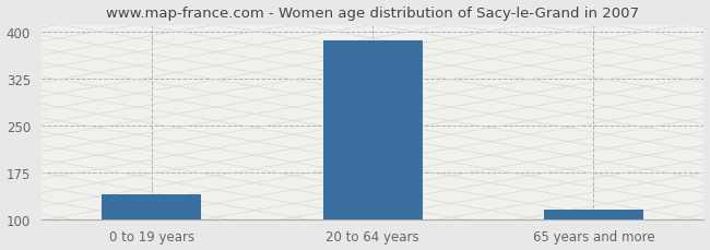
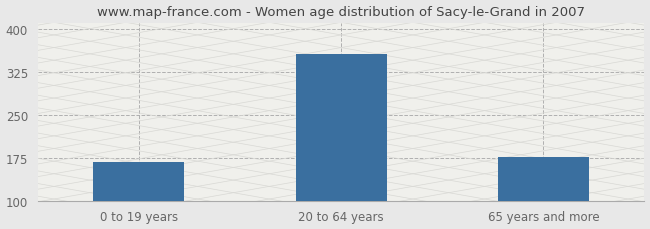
0 to 19 years: 140 -> 168
20 to 64 years: 385 -> 356
65 years and more: 115 -> 176
